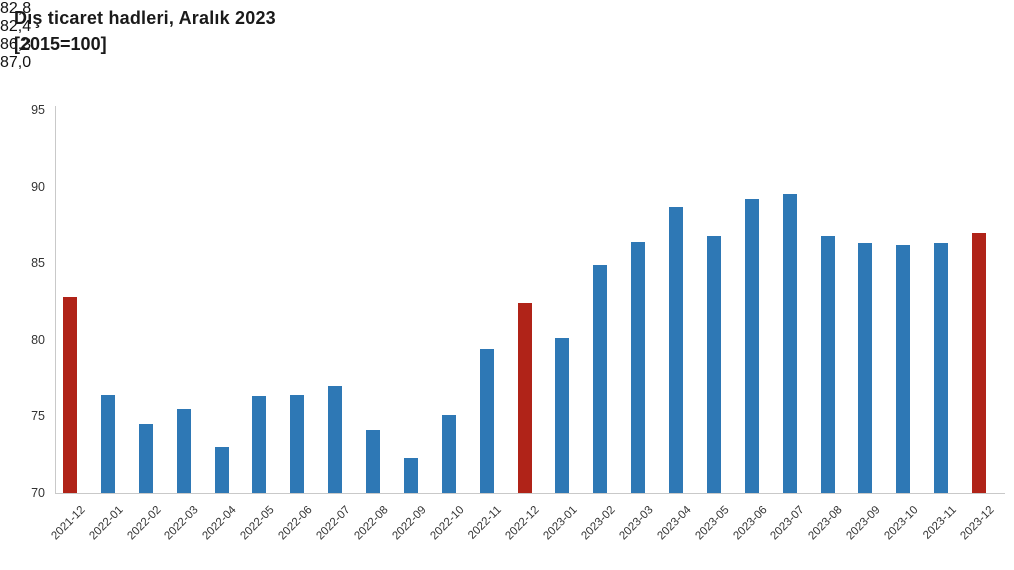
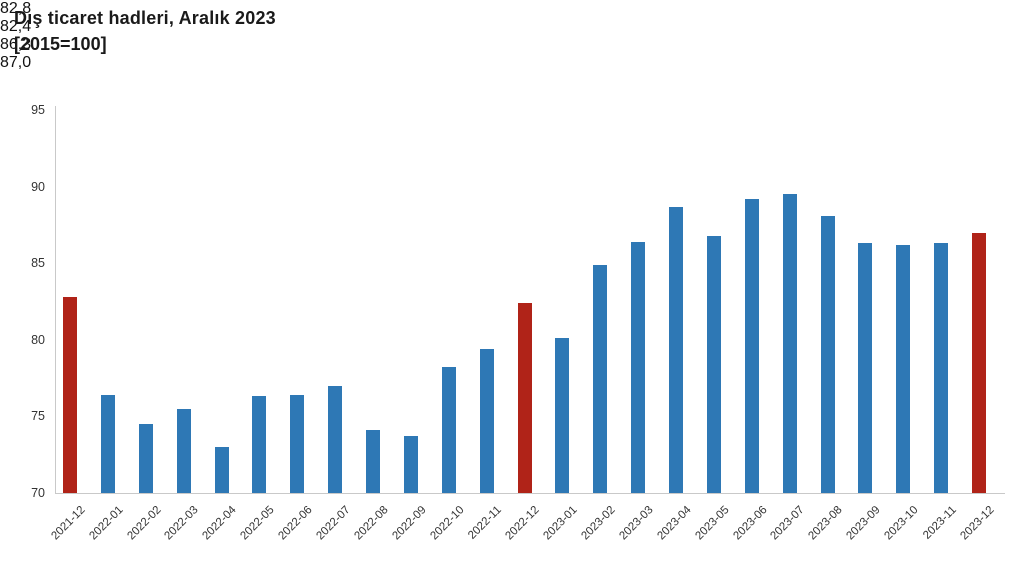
2022-09: 72.3 -> 73.7
2022-10: 75.1 -> 78.2
2023-08: 86.8 -> 88.1
